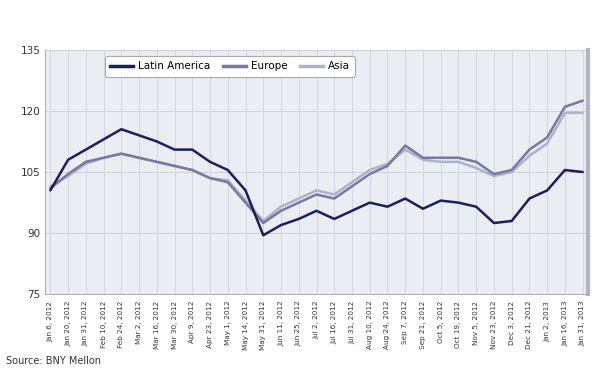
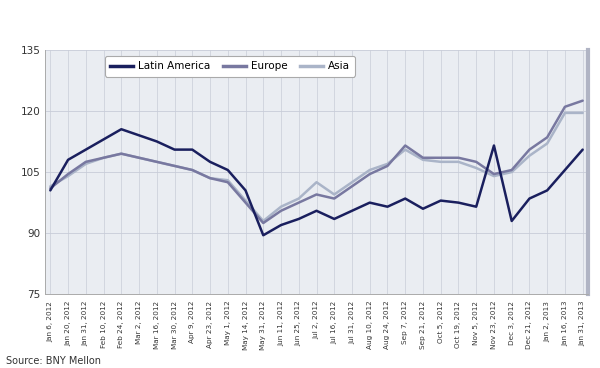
Asia/Jul 2, 2012: 100.5 -> 102.5
Latin America/Nov 23, 2012: 92.5 -> 111.5
Latin America/Jan 31, 2013: 105.0 -> 110.5
